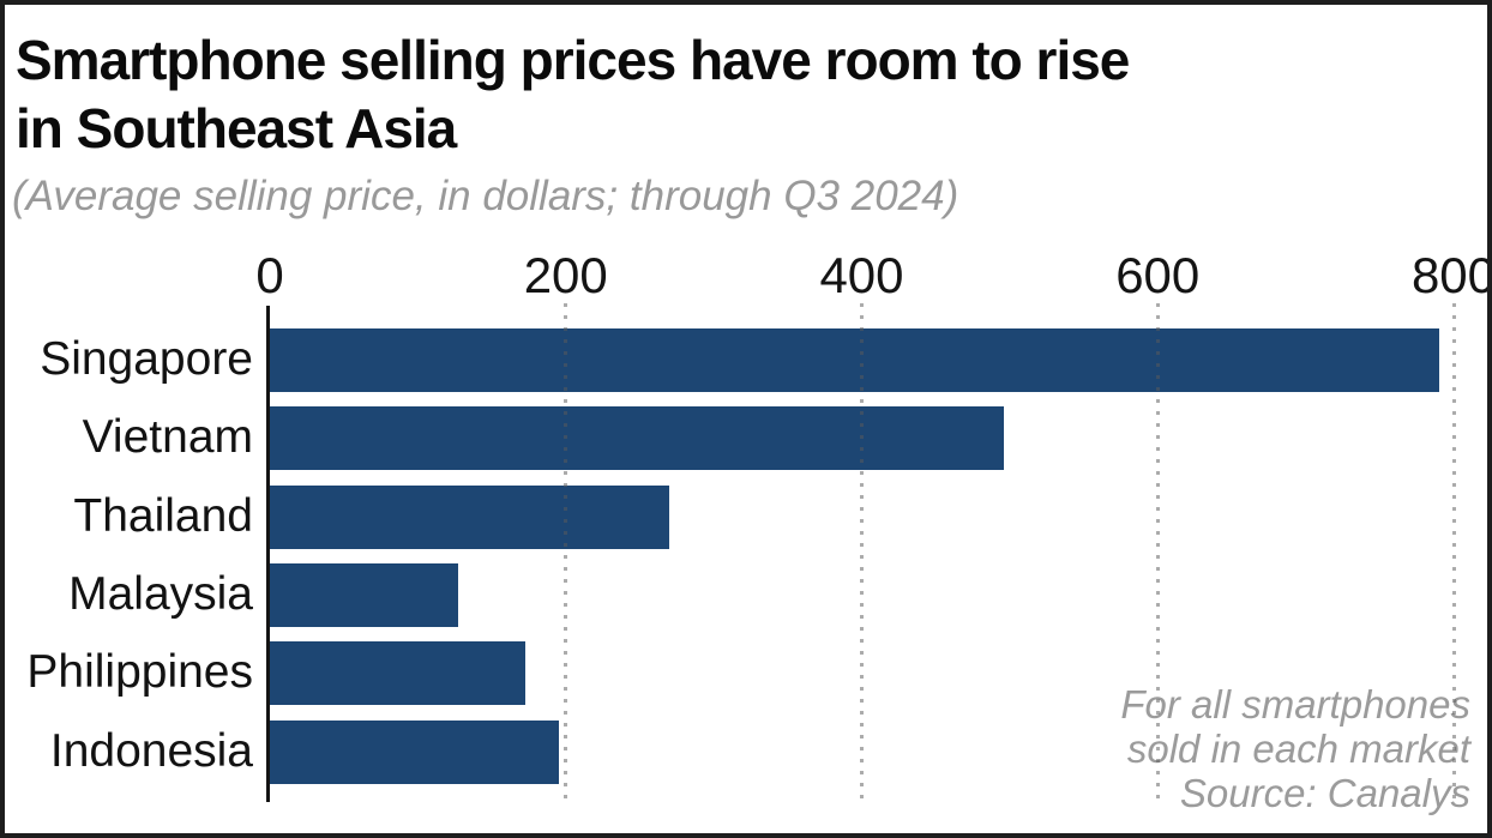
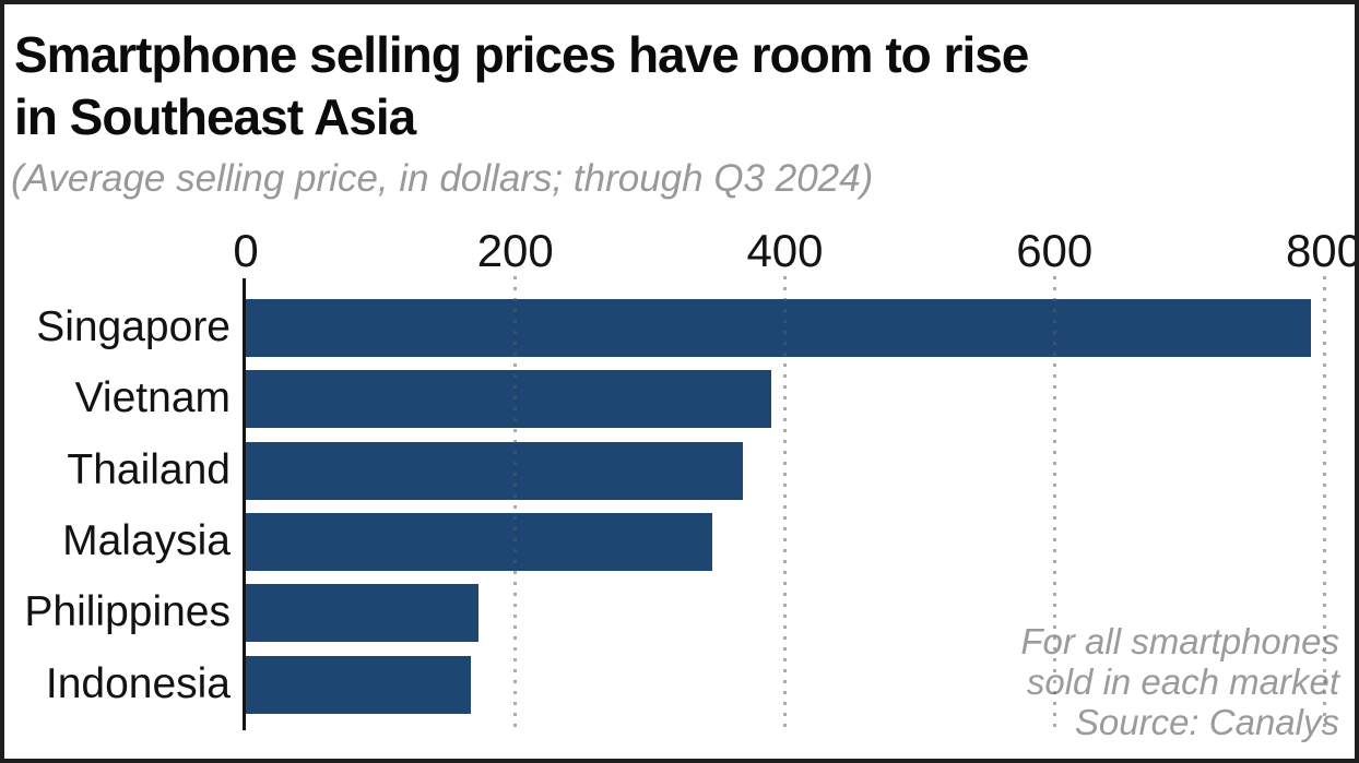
Vietnam: 496 -> 390
Thailand: 270 -> 369
Malaysia: 127 -> 346
Indonesia: 195 -> 167
